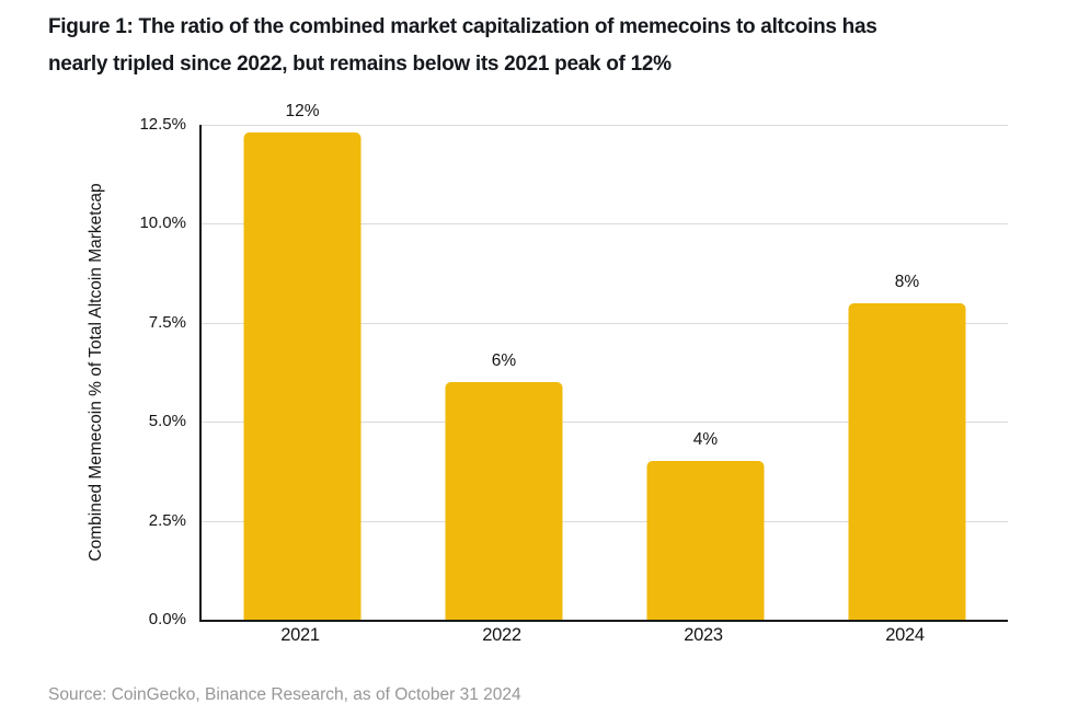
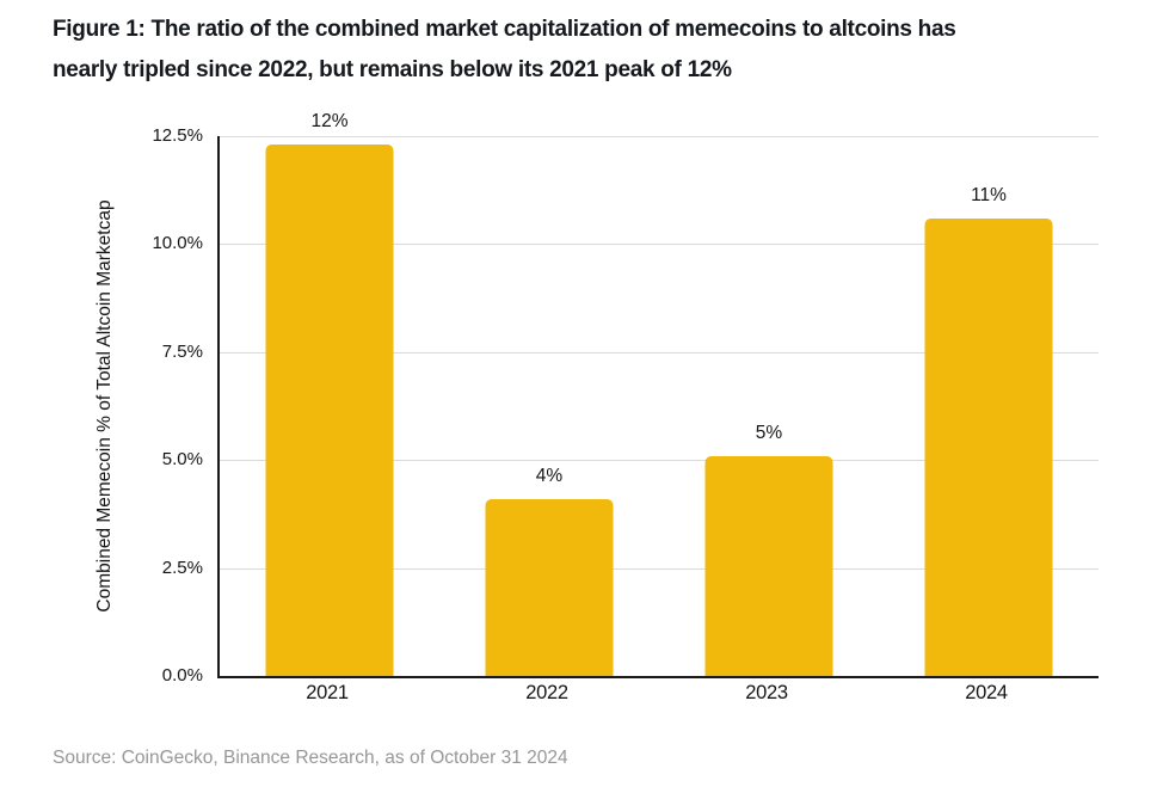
2022: 6% -> 4%
2023: 4% -> 5%
2024: 8% -> 11%
